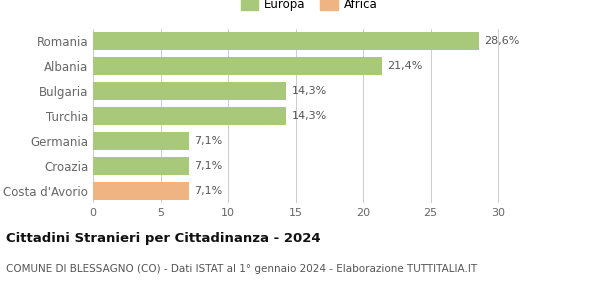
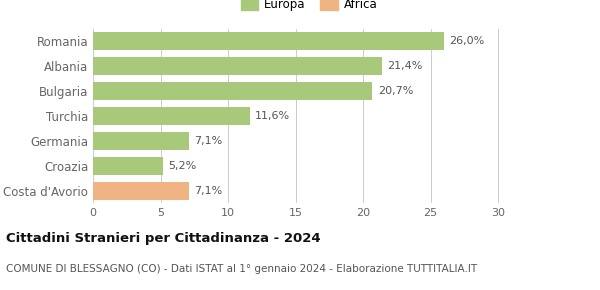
Romania: 28,6% -> 26,0%
Bulgaria: 14,3% -> 20,7%
Turchia: 14,3% -> 11,6%
Croazia: 7,1% -> 5,2%
